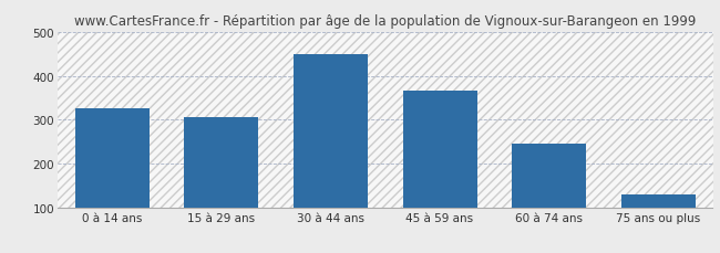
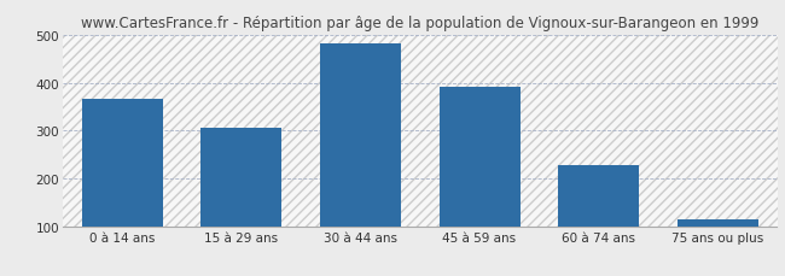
0 à 14 ans: 325 -> 367
30 à 44 ans: 450 -> 481
45 à 59 ans: 365 -> 392
60 à 74 ans: 245 -> 228
75 ans ou plus: 130 -> 114
